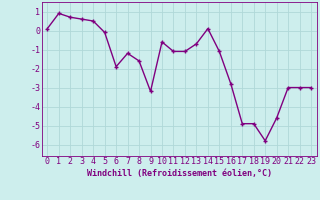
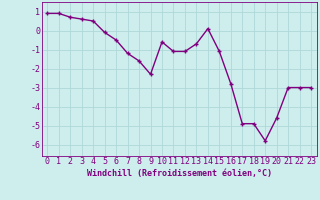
0: 0.1 -> 0.9
6: -1.9 -> -0.5
9: -3.2 -> -2.3
